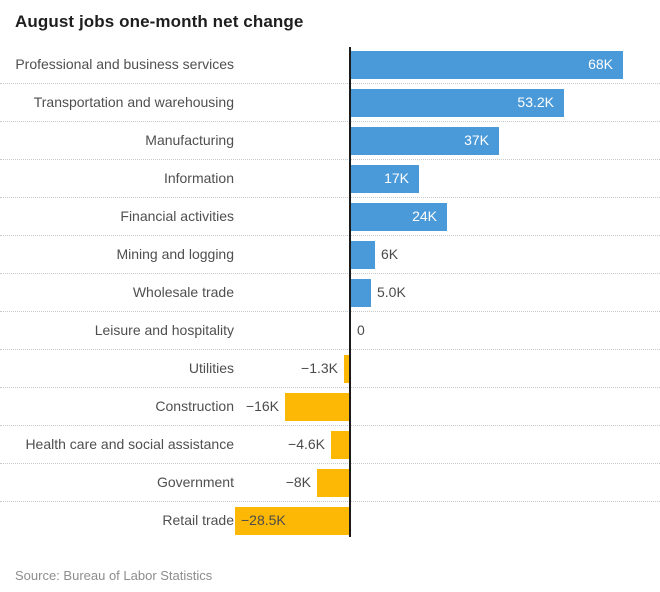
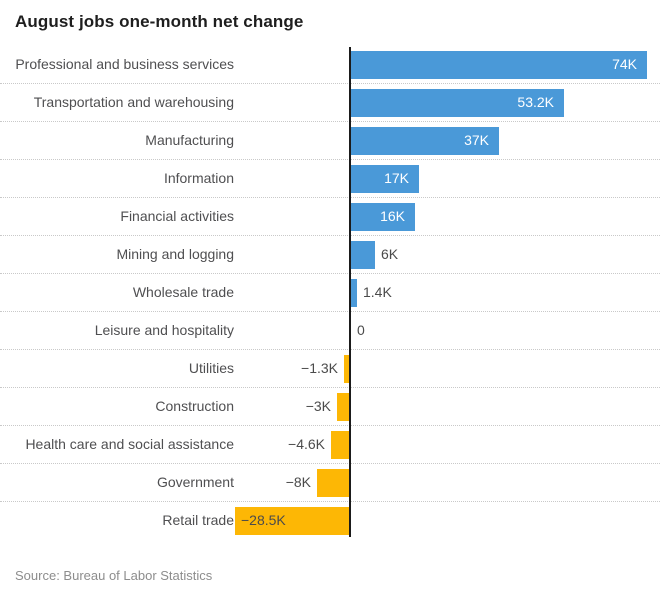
Professional and business services: 68K -> 74K
Financial activities: 24K -> 16K
Wholesale trade: 5.0K -> 1.4K
Construction: −16K -> −3K
